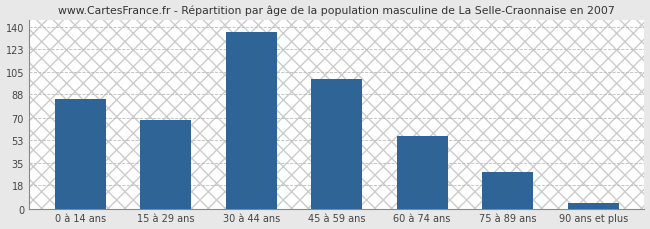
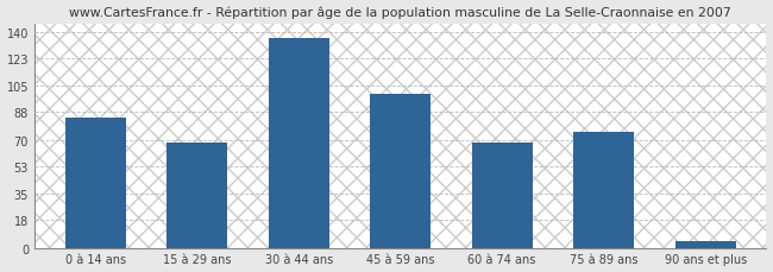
60 à 74 ans: 56 -> 68
75 à 89 ans: 28 -> 75
